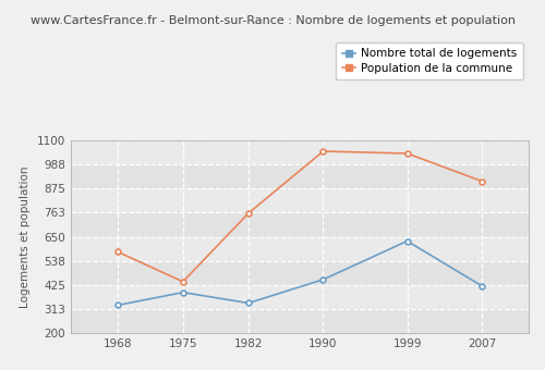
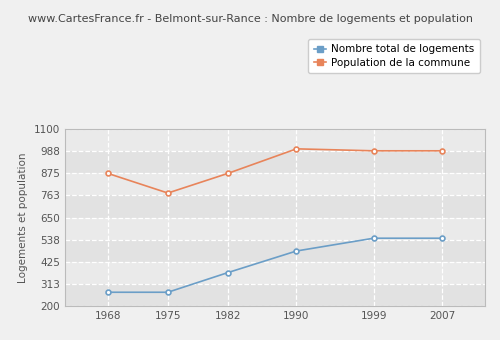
Nombre total de logements/1968: 330 -> 270
Population de la commune/1968: 580 -> 880
Nombre total de logements/1975: 390 -> 270
Population de la commune/1975: 440 -> 780
Nombre total de logements/1982: 340 -> 370
Population de la commune/1982: 760 -> 880
Nombre total de logements/1990: 450 -> 480
Population de la commune/1990: 1050 -> 1000
Nombre total de logements/1999: 630 -> 540
Population de la commune/1999: 1040 -> 990
Nombre total de logements/2007: 420 -> 540
Population de la commune/2007: 910 -> 990
